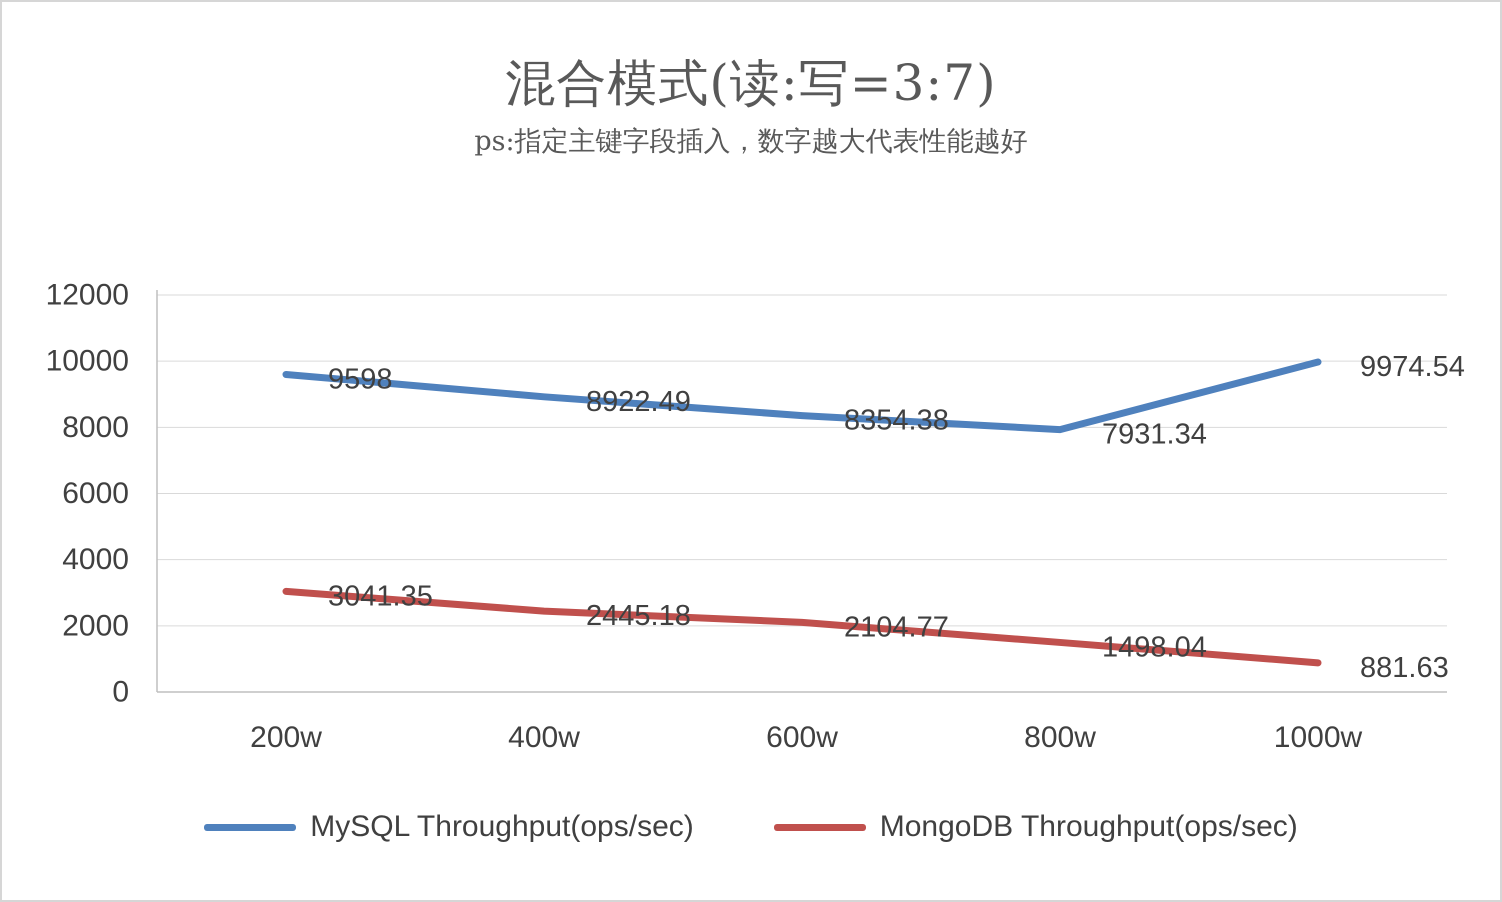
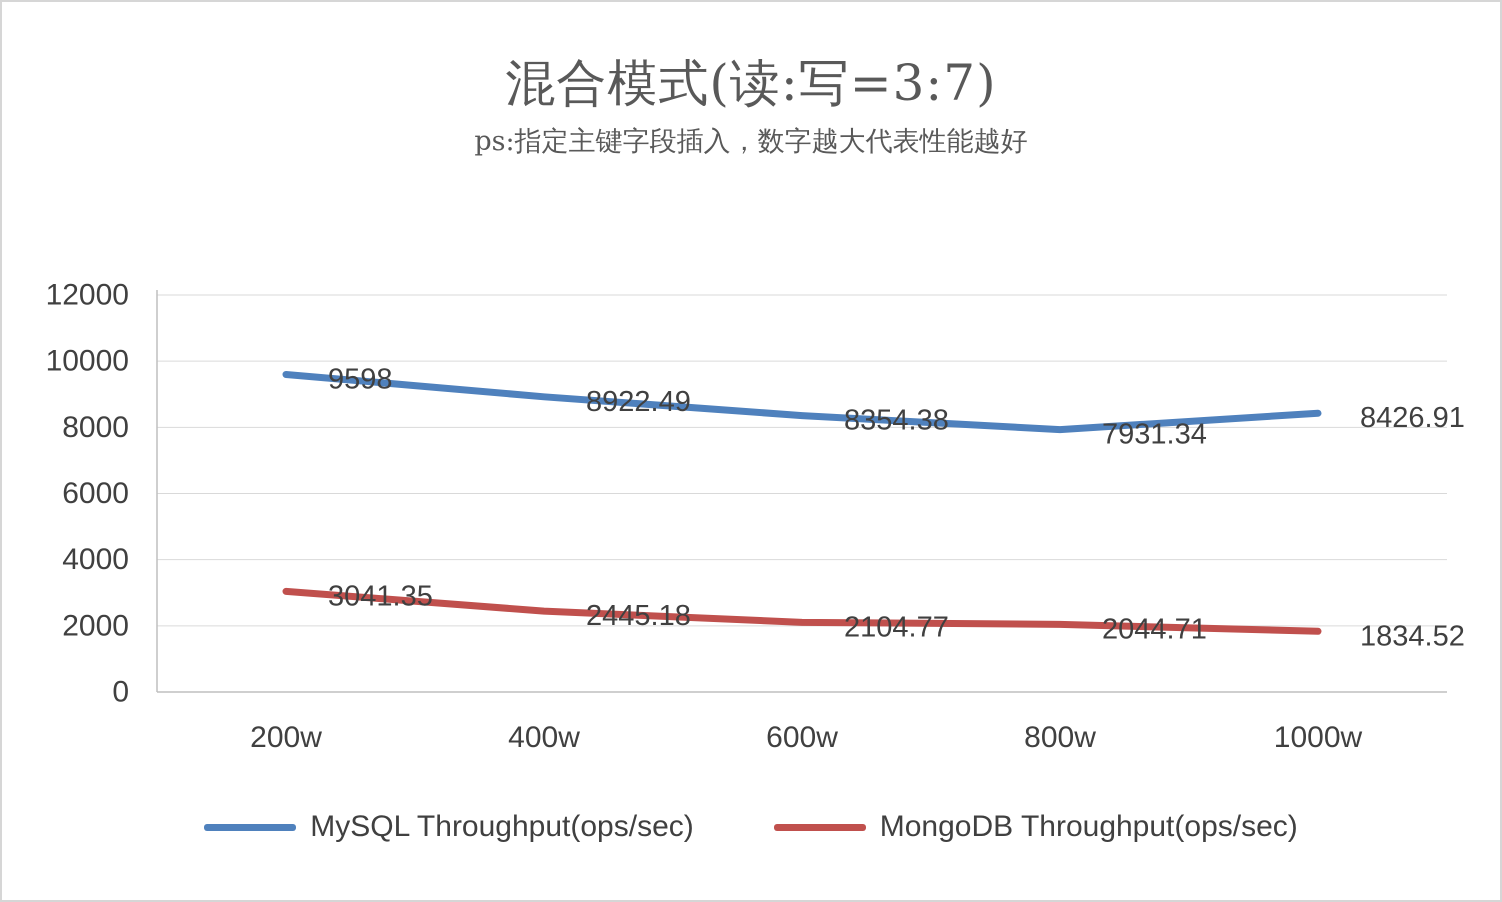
MongoDB Throughput(ops/sec)/800w: 1498.04 -> 2044.71
MySQL Throughput(ops/sec)/1000w: 9974.54 -> 8426.91
MongoDB Throughput(ops/sec)/1000w: 881.63 -> 1834.52
